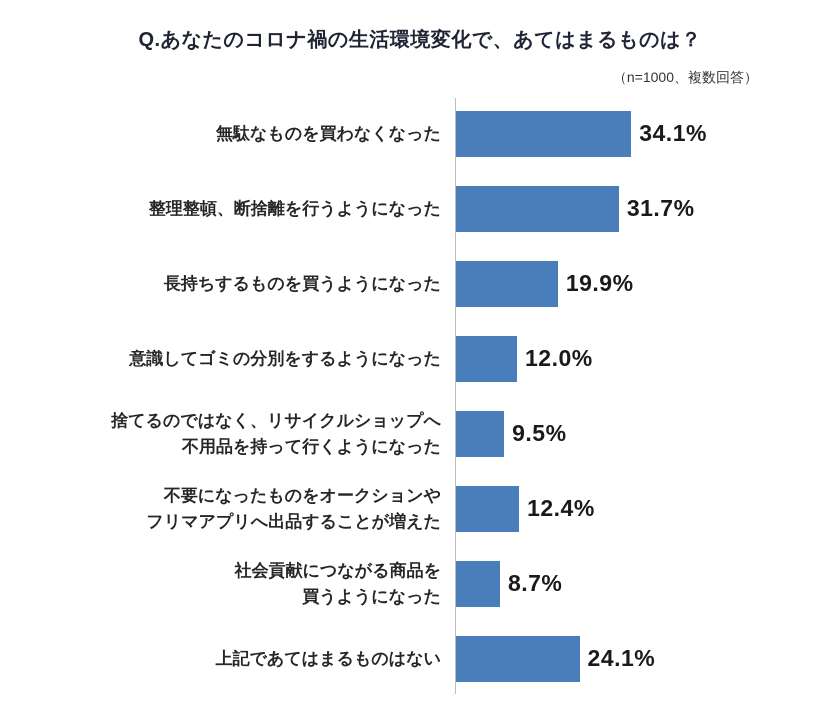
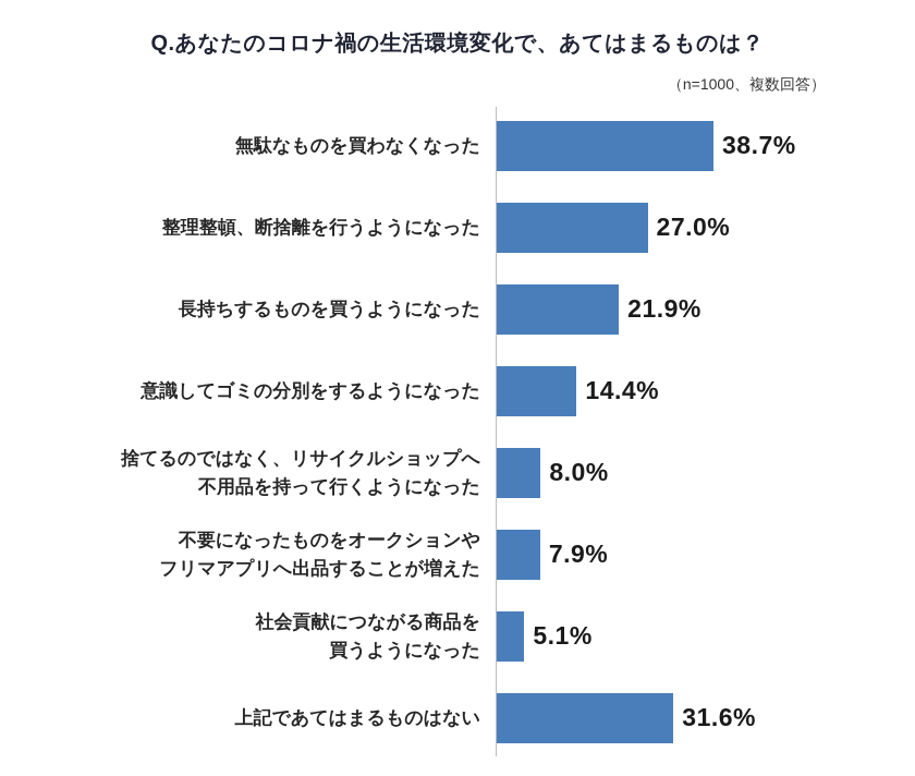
無駄なものを買わなくなった: 34.1% -> 38.7%
整理整頓、断捨離を行うようになった: 31.7% -> 27.0%
長持ちするものを買うようになった: 19.9% -> 21.9%
意識してゴミの分別をするようになった: 12.0% -> 14.4%
捨てるのではなく、リサイクルショップへ 不用品を持って行くようになった: 9.5% -> 8.0%
不要になったものをオークションや フリマアプリへ出品することが増えた: 12.4% -> 7.9%
社会貢献につながる商品を 買うようになった: 8.7% -> 5.1%
上記であてはまるものはない: 24.1% -> 31.6%
